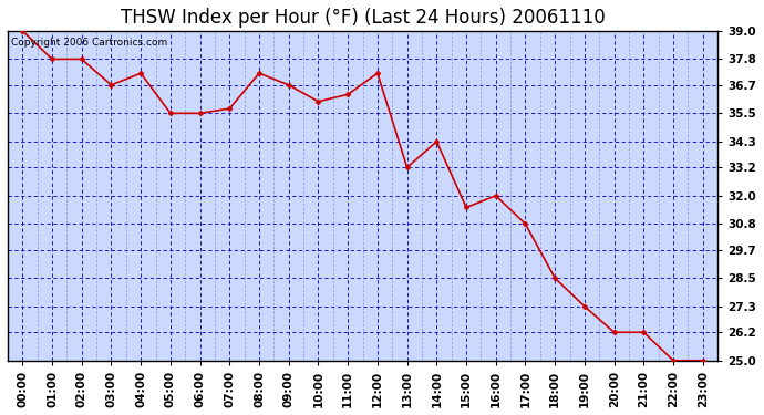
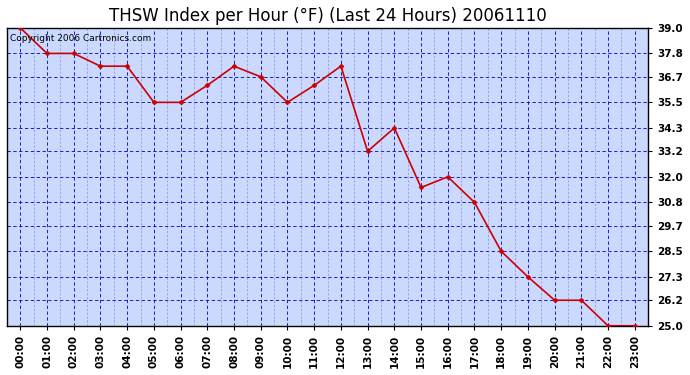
03:00: 36.7 -> 37.2
07:00: 35.7 -> 36.3
10:00: 36.0 -> 35.5
